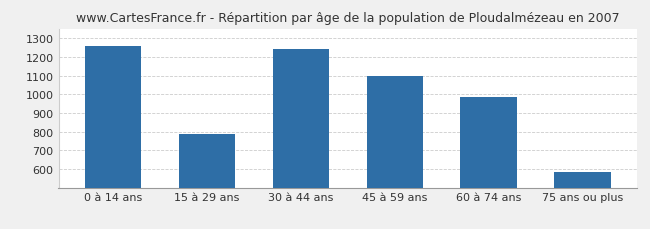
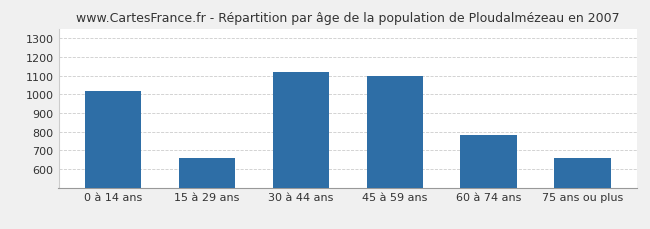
0 à 14 ans: 1260 -> 1020
15 à 29 ans: 780 -> 660
30 à 44 ans: 1240 -> 1120
60 à 74 ans: 980 -> 780
75 ans ou plus: 580 -> 660
